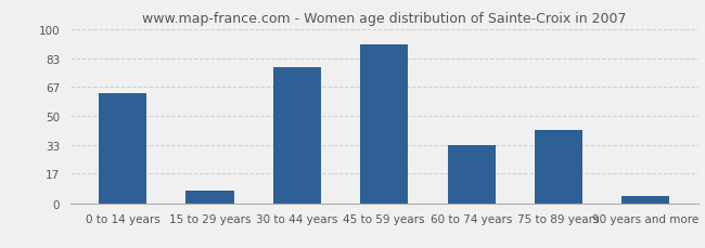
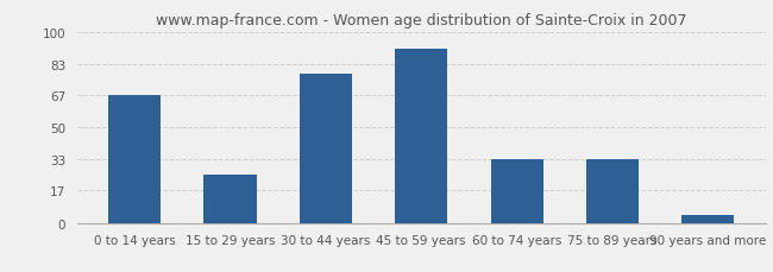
0 to 14 years: 63 -> 67
15 to 29 years: 7 -> 25
75 to 89 years: 42 -> 33
